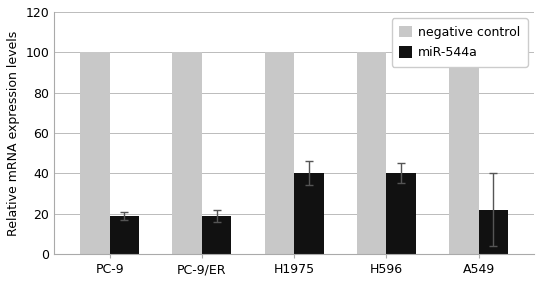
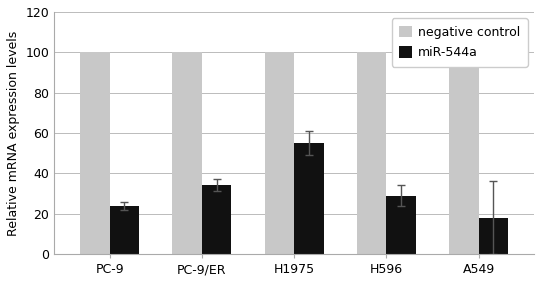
miR-544a/PC-9: 19 -> 24
miR-544a/PC-9/ER: 19 -> 34
miR-544a/H1975: 40 -> 55
miR-544a/H596: 40 -> 29
miR-544a/A549: 22 -> 18
